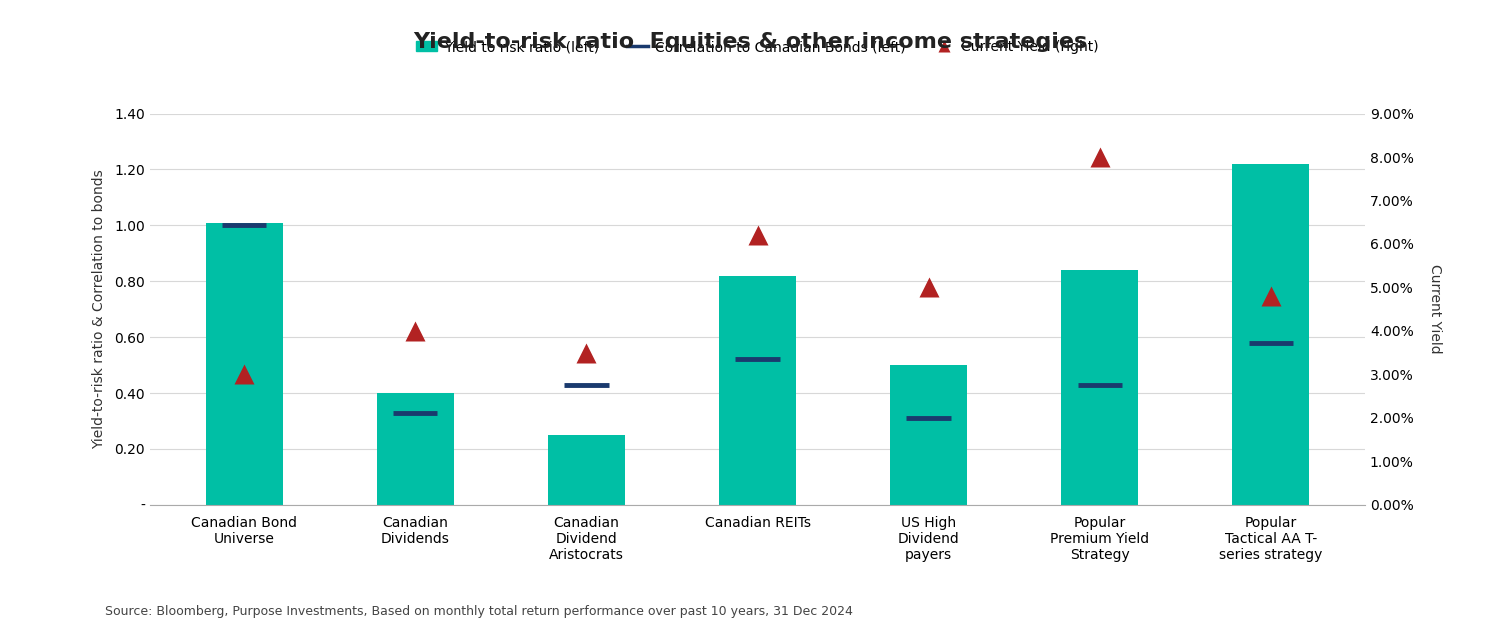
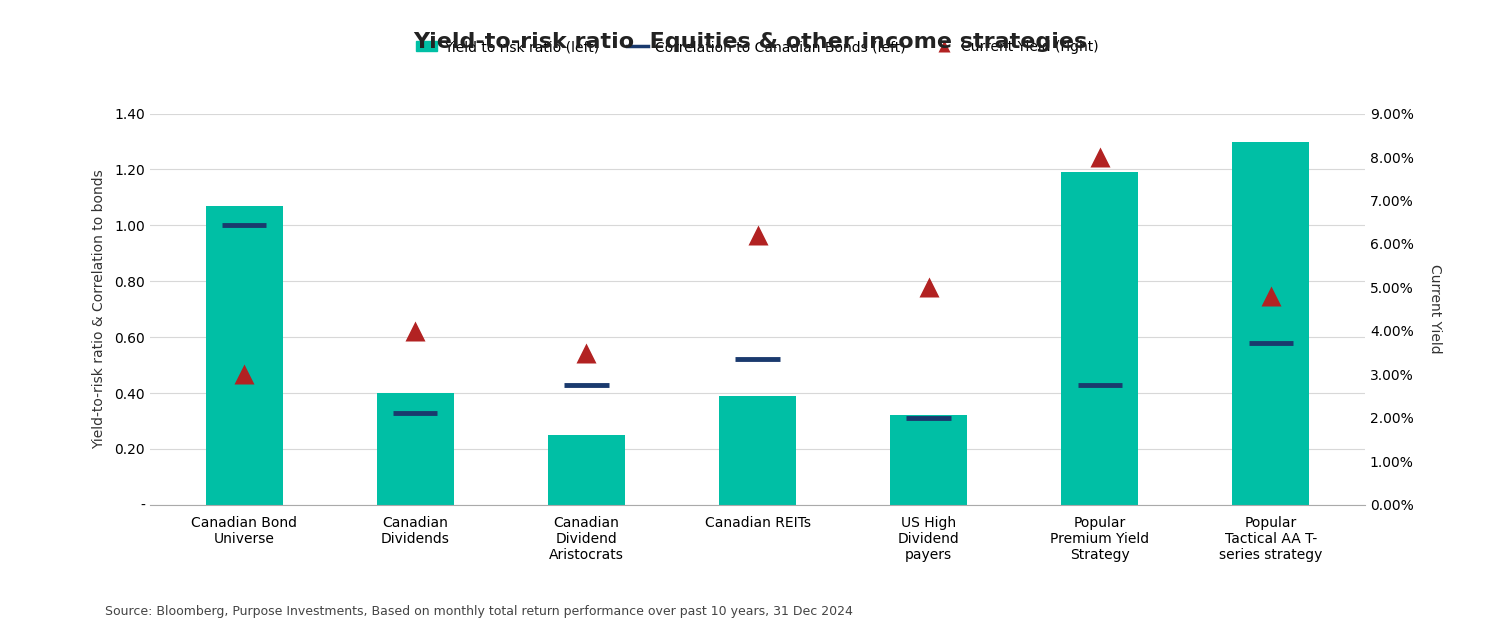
Canadian Bond Universe: 1.01 -> 1.07
Canadian REITs: 0.82 -> 0.39
US High Dividend payers: 0.50 -> 0.32
Popular Premium Yield Strategy: 0.84 -> 1.19
Popular Tactical AA T- series strategy: 1.22 -> 1.30
